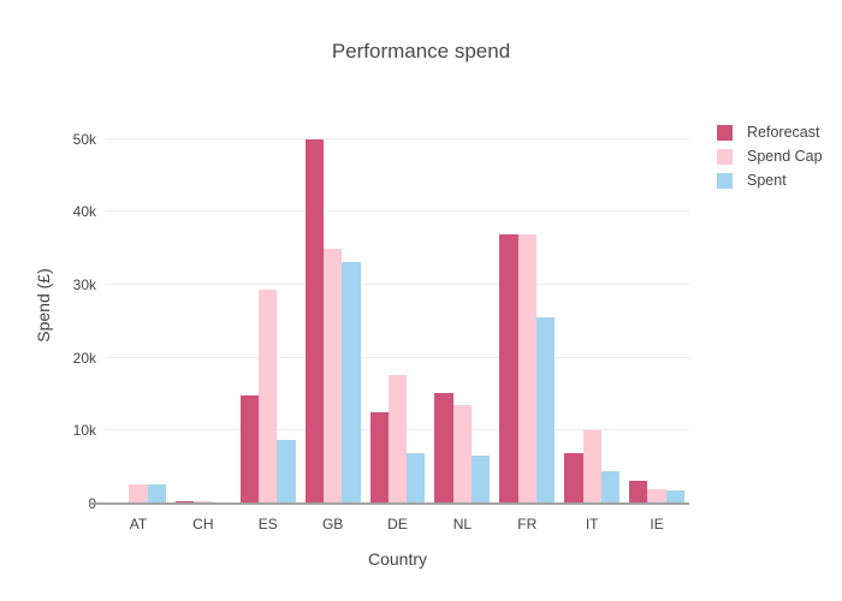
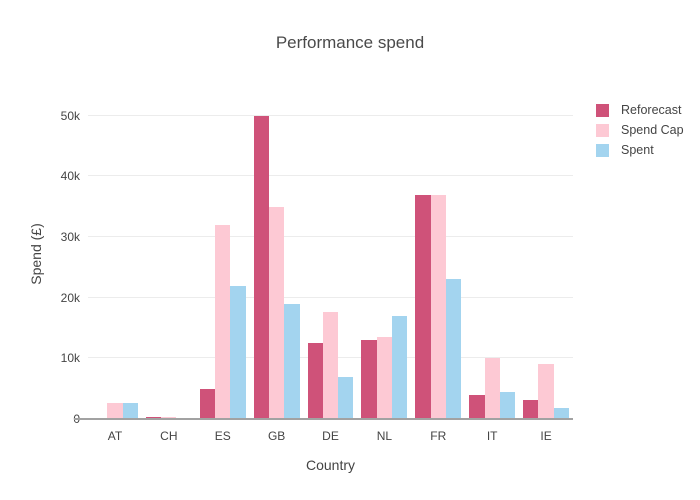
Reforecast/ES: 15k -> 5k
Spend Cap/ES: 29k -> 32k
Spent/ES: 9k -> 22k
Spent/GB: 33k -> 19k
Reforecast/NL: 15k -> 13k
Spent/NL: 7k -> 17k
Spent/FR: 26k -> 23k
Reforecast/IT: 7k -> 4k
Spend Cap/IE: 2k -> 9k
